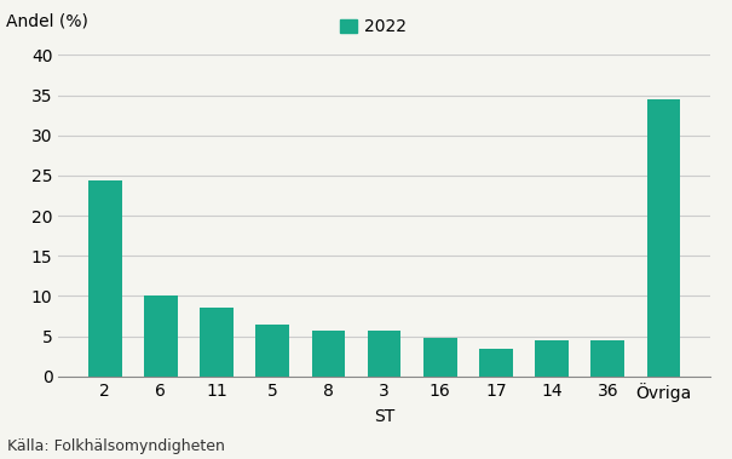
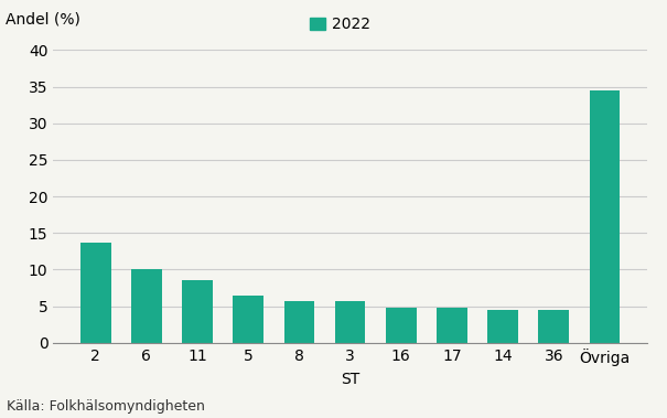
2: 24.4 -> 13.7
17: 3.4 -> 4.8
